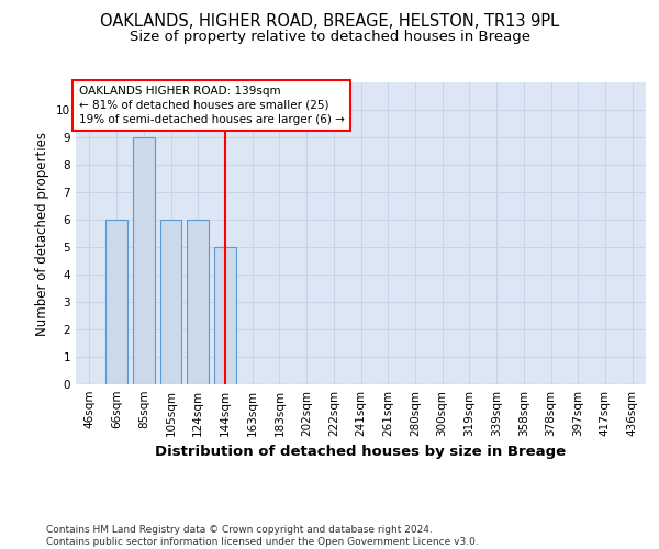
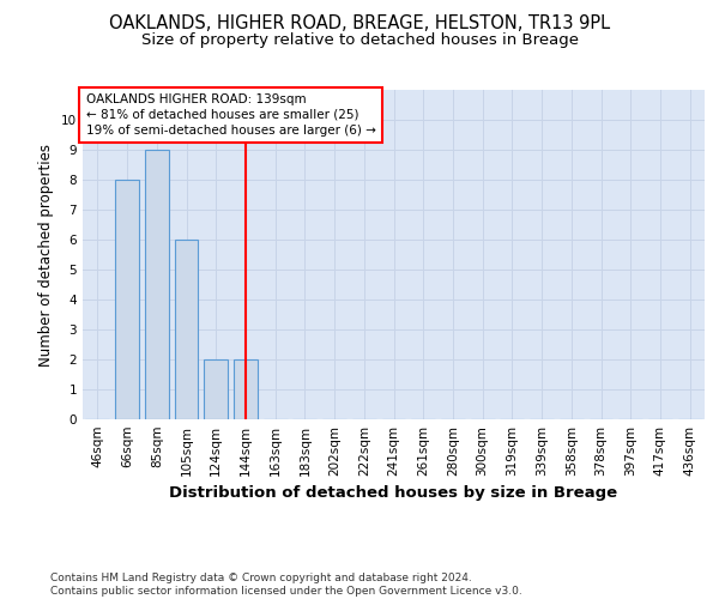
66sqm: 6 -> 8
124sqm: 6 -> 2
144sqm: 5 -> 2
